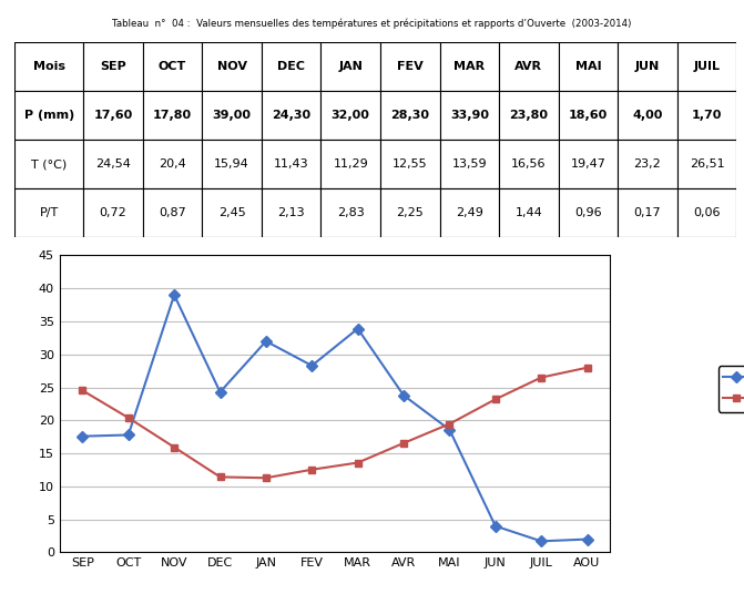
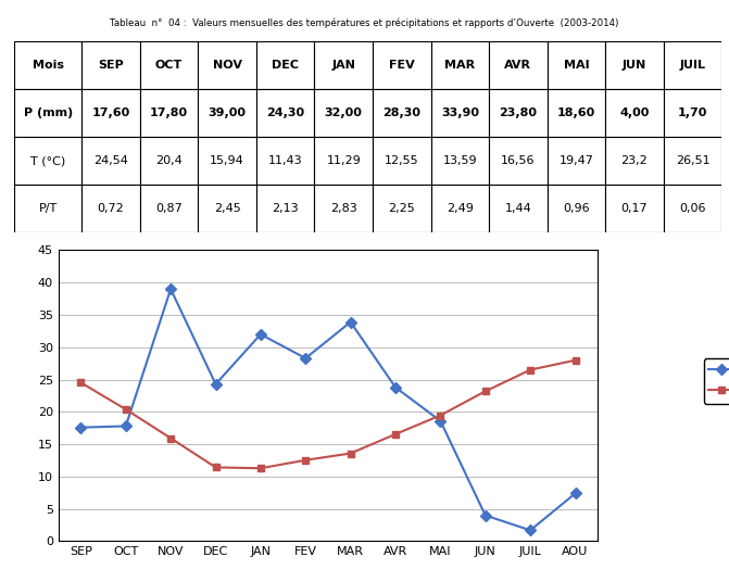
P (mm)/AOU: 2.0 -> 7.4
